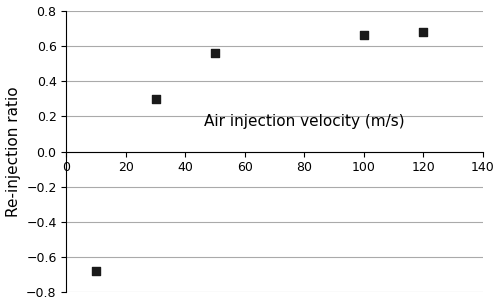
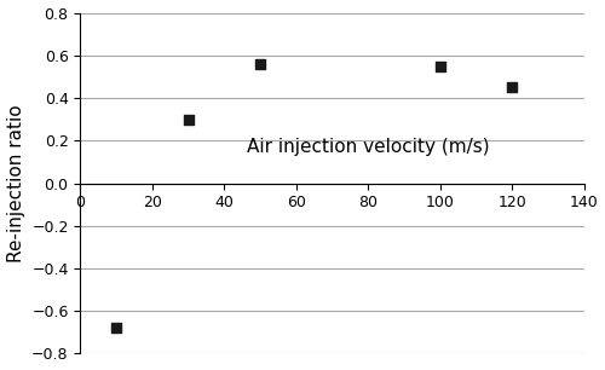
100: 0.66 -> 0.55
120: 0.68 -> 0.45
